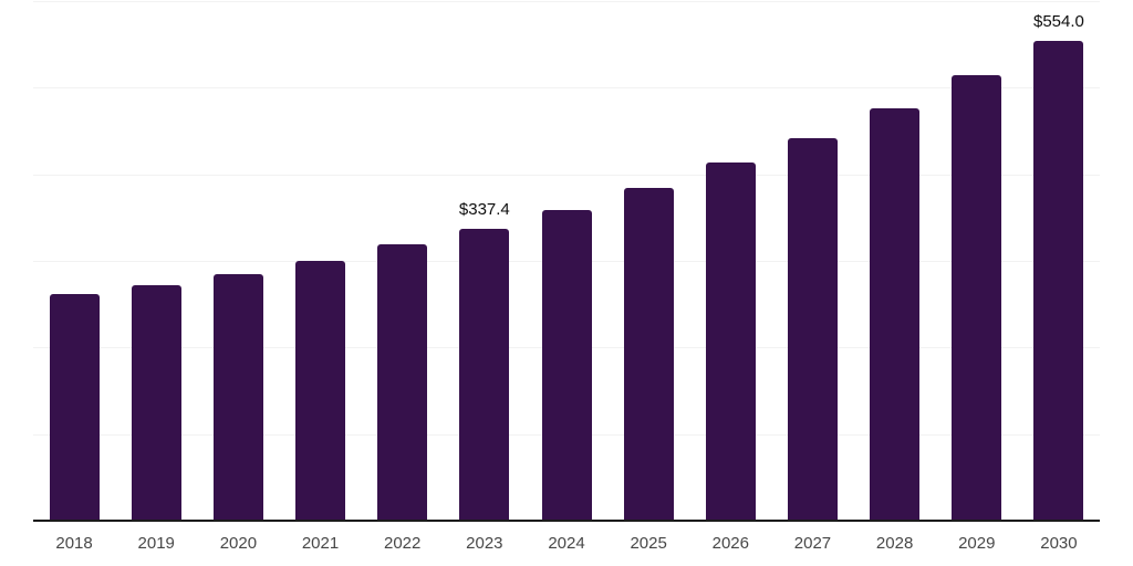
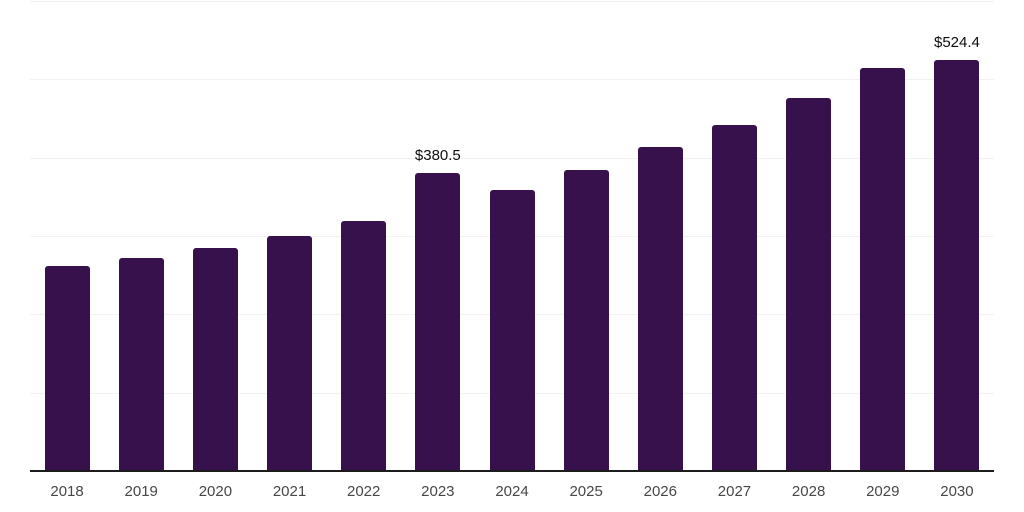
2023: $337.4 -> $380.5
2030: $554.0 -> $524.4
